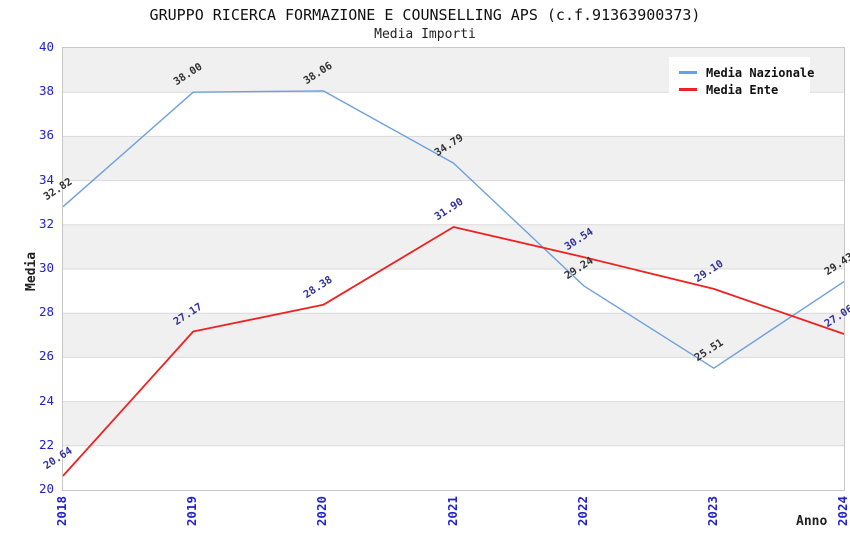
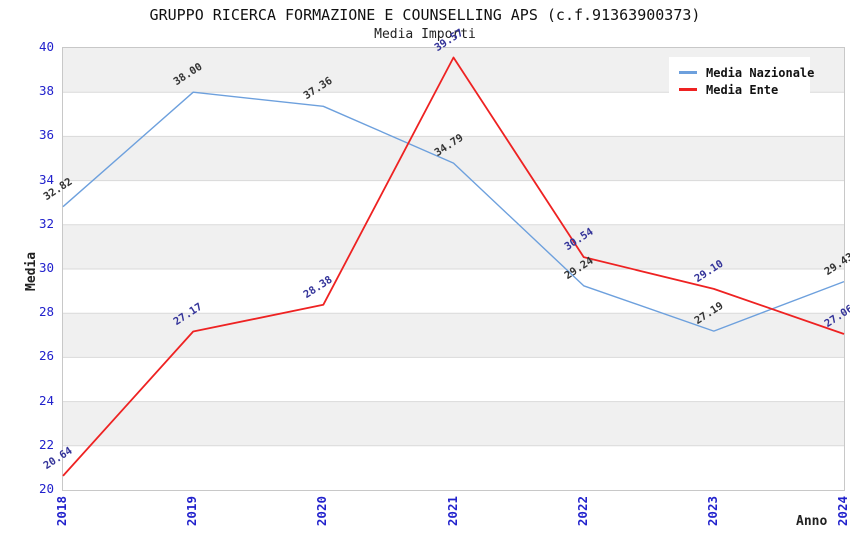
Media Nazionale/2020: 38.06 -> 37.36
Media Ente/2021: 31.90 -> 39.57
Media Nazionale/2023: 25.51 -> 27.19
